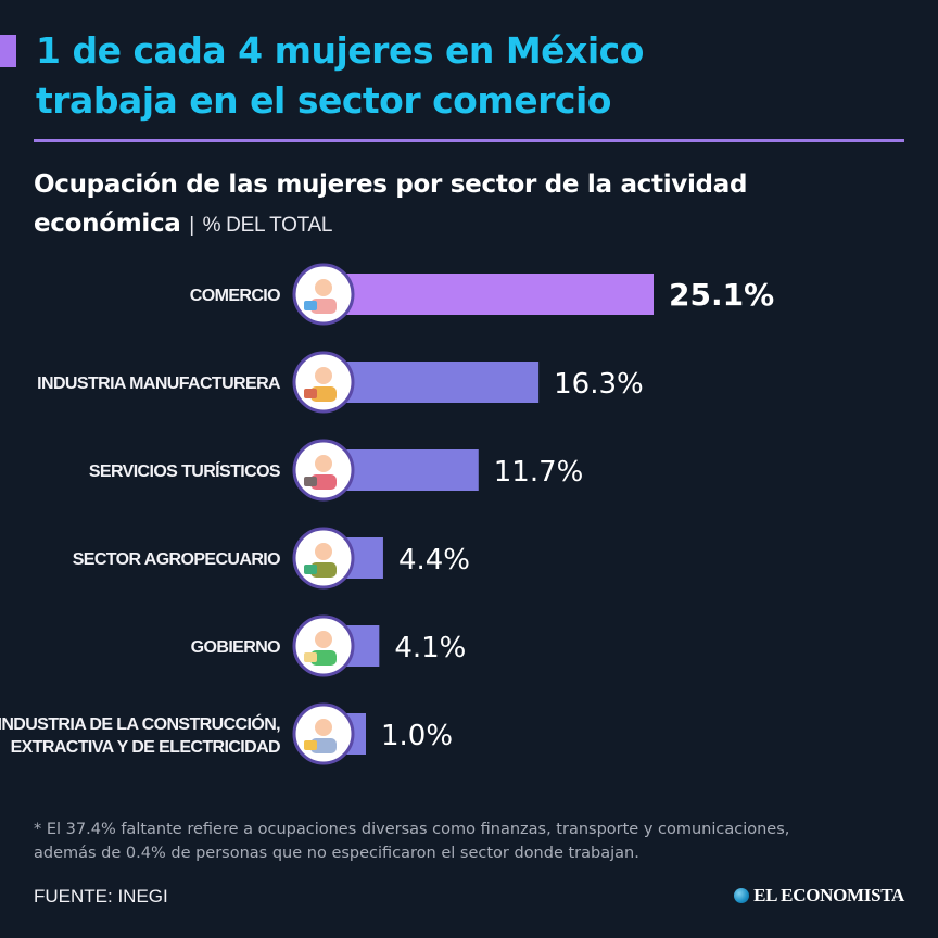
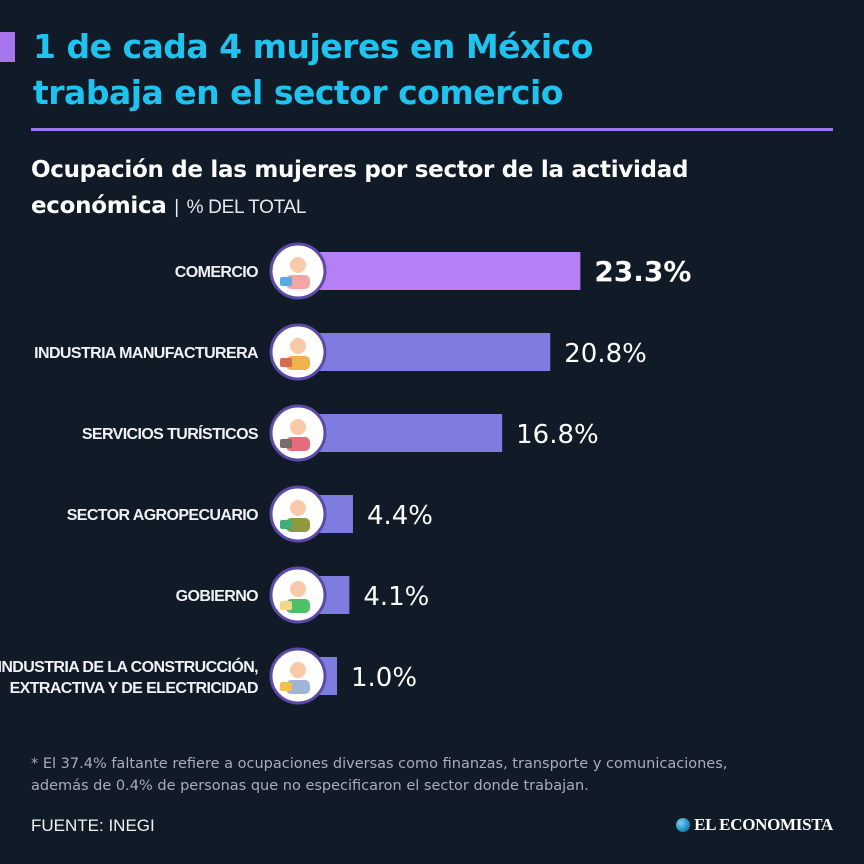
COMERCIO: 25.1% -> 23.3%
INDUSTRIA MANUFACTURERA: 16.3% -> 20.8%
SERVICIOS TURÍSTICOS: 11.7% -> 16.8%
